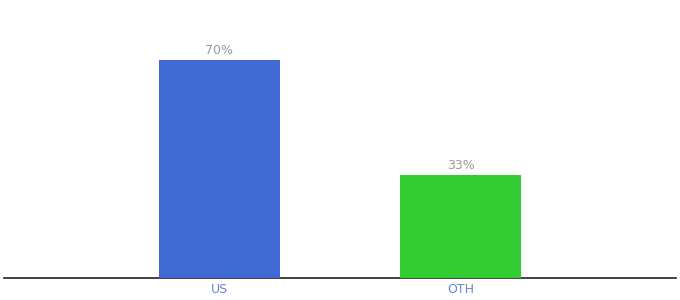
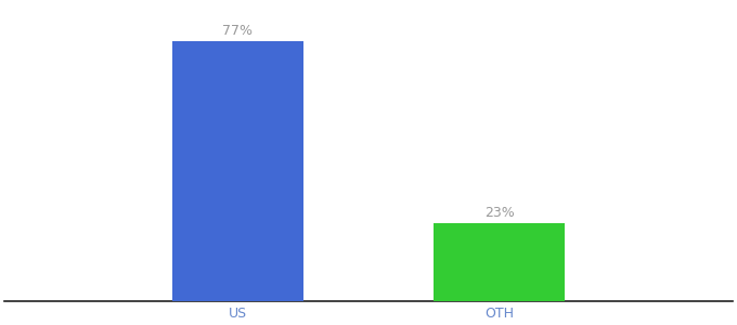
US: 70% -> 77%
OTH: 33% -> 23%
